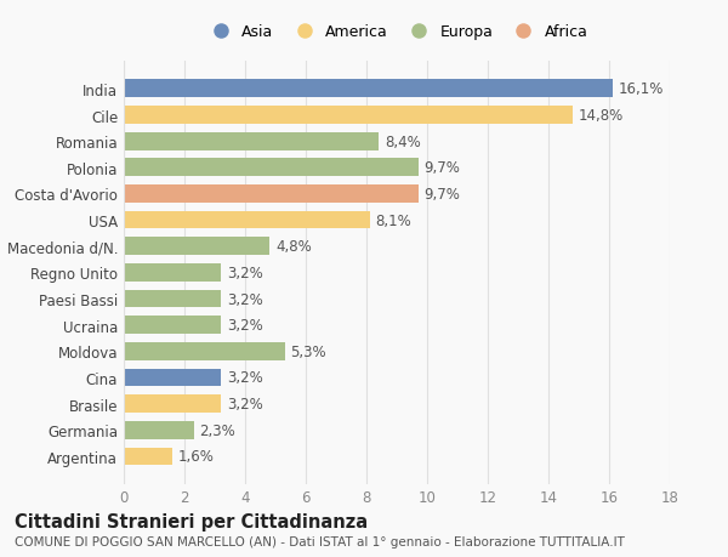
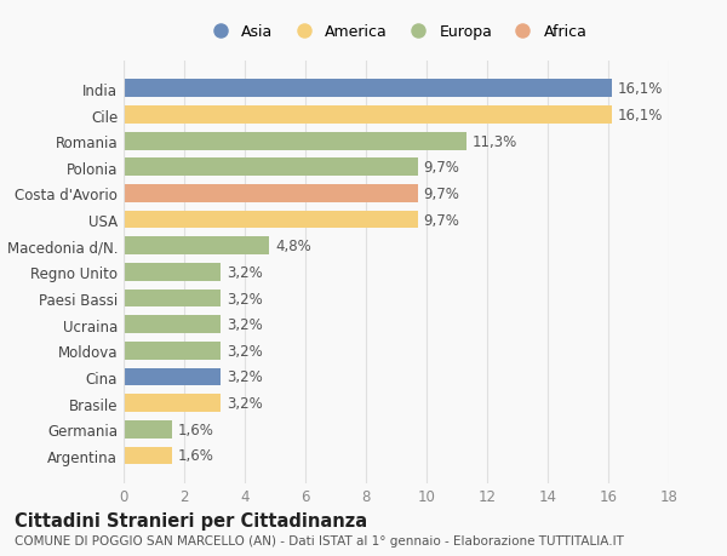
Cile: 14,8% -> 16,1%
Romania: 8,4% -> 11,3%
USA: 8,1% -> 9,7%
Moldova: 5,3% -> 3,2%
Germania: 2,3% -> 1,6%
